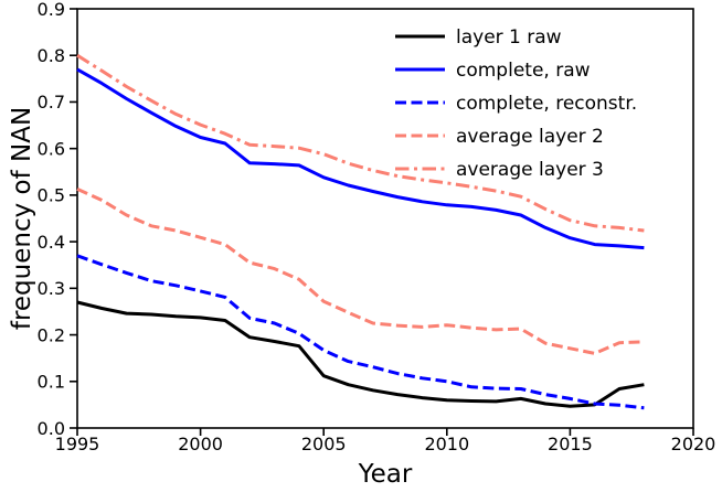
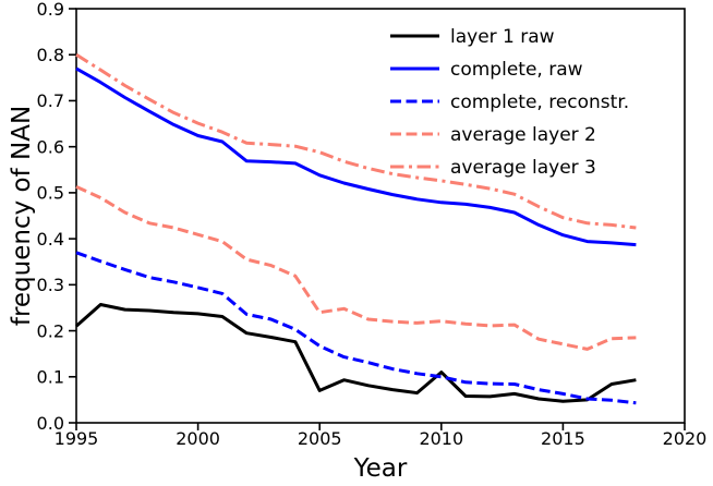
layer 1 raw/1995: 0.27 -> 0.21
layer 1 raw/2005: 0.11 -> 0.07
average layer 2/2005: 0.27 -> 0.24
layer 1 raw/2010: 0.06 -> 0.11
